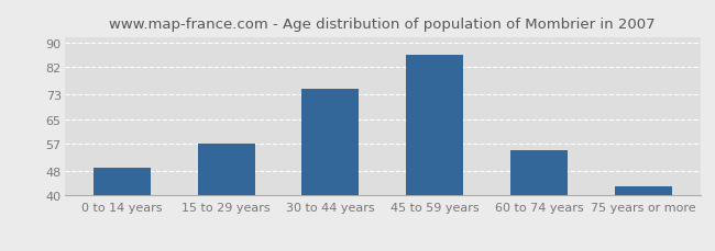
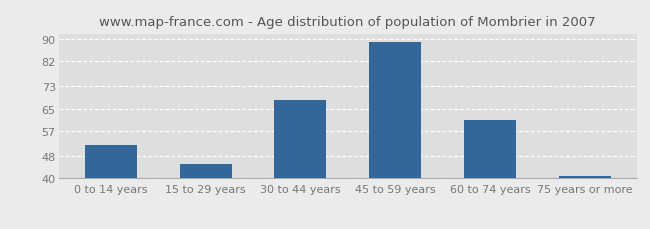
0 to 14 years: 49 -> 52
15 to 29 years: 57 -> 45
30 to 44 years: 75 -> 68
45 to 59 years: 86 -> 89
60 to 74 years: 55 -> 61
75 years or more: 43 -> 41
